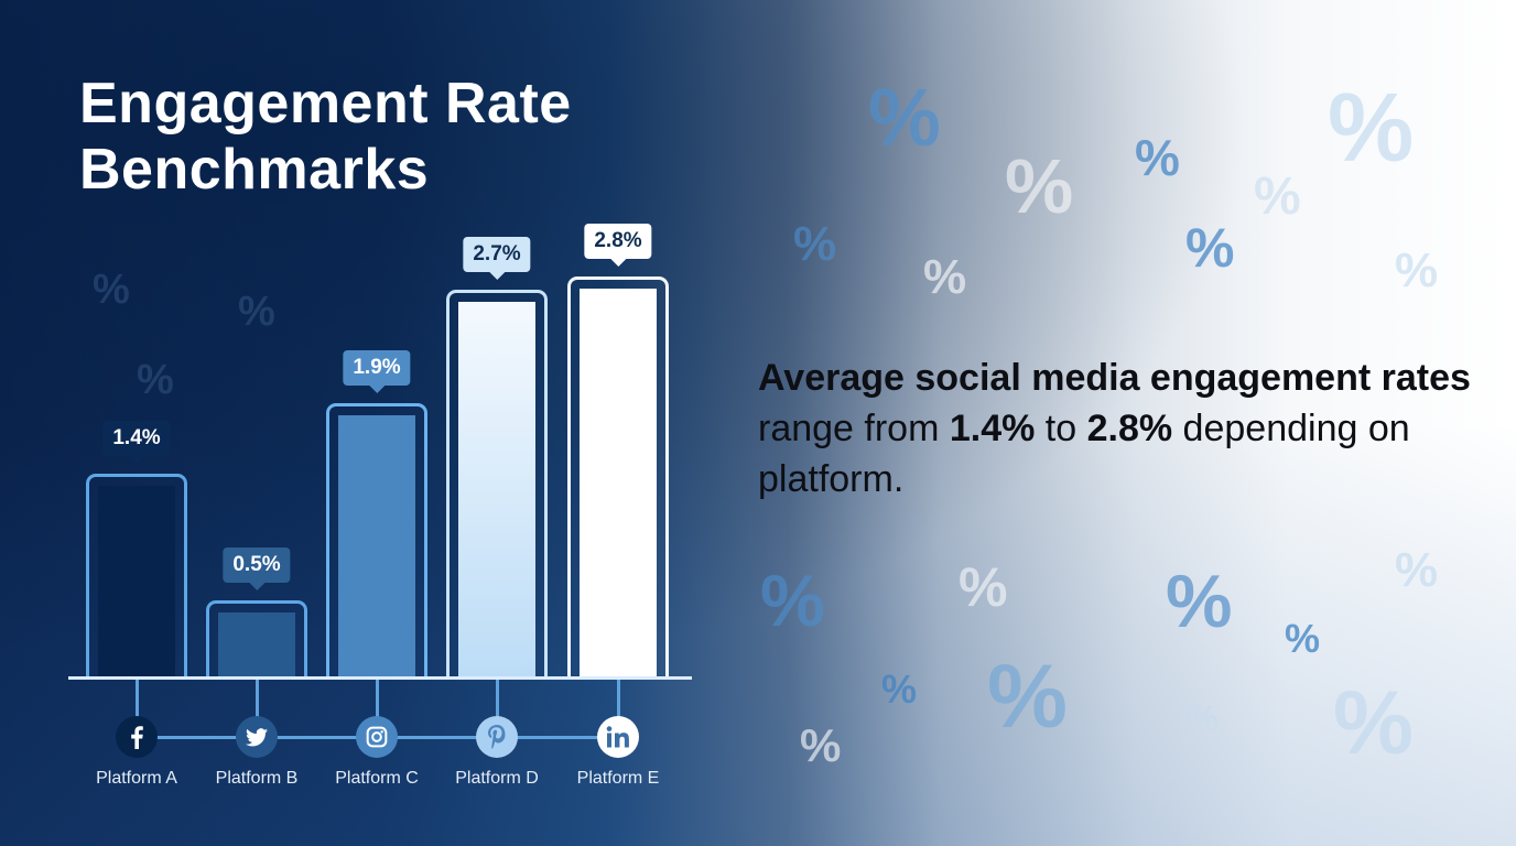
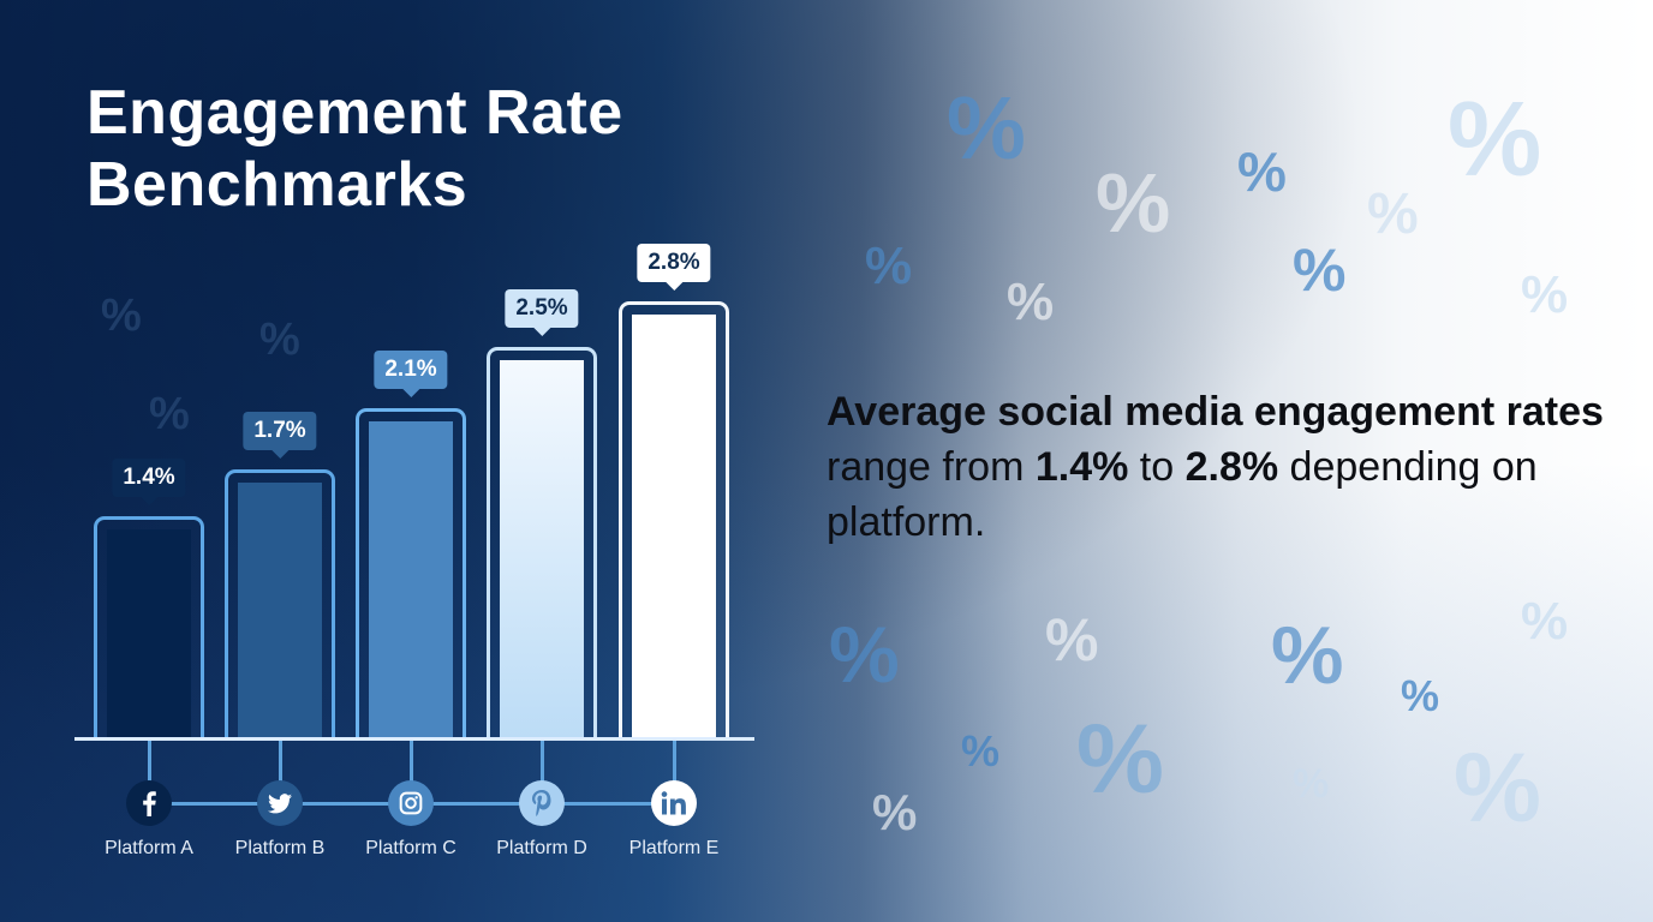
Platform B: 0.5% -> 1.7%
Platform C: 1.9% -> 2.1%
Platform D: 2.7% -> 2.5%
